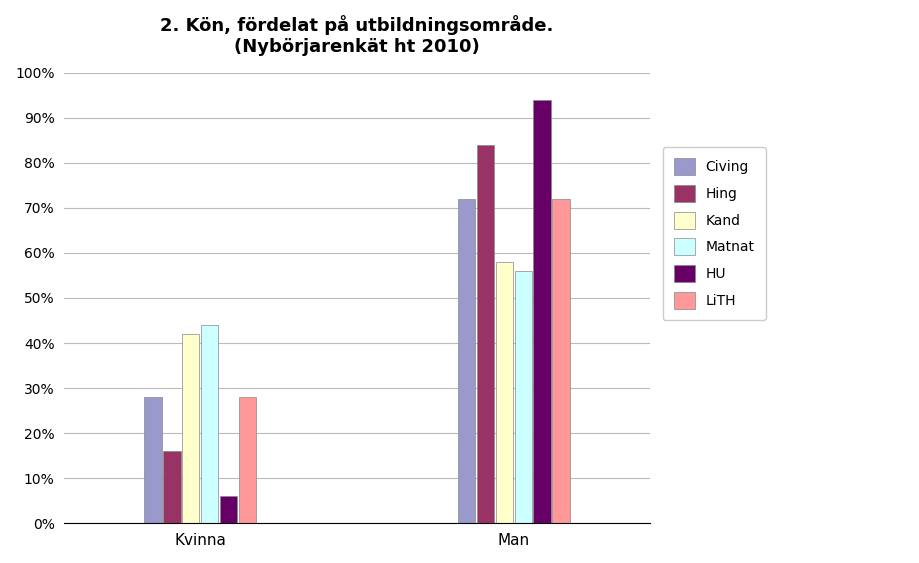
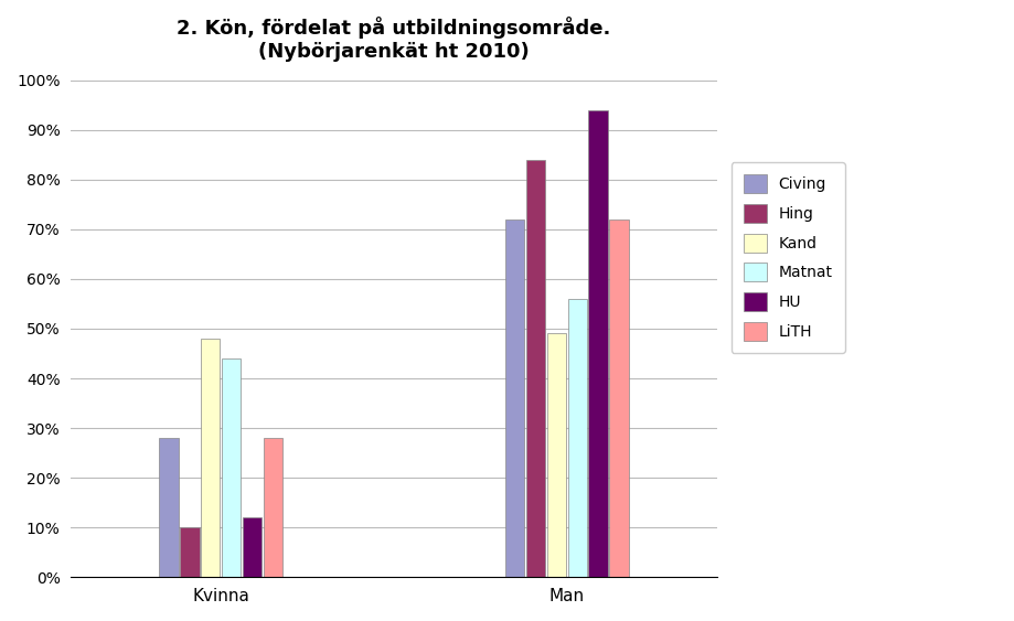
Hing/Kvinna: 16% -> 10%
Kand/Kvinna: 42% -> 48%
HU/Kvinna: 6% -> 12%
Kand/Man: 58% -> 49%
